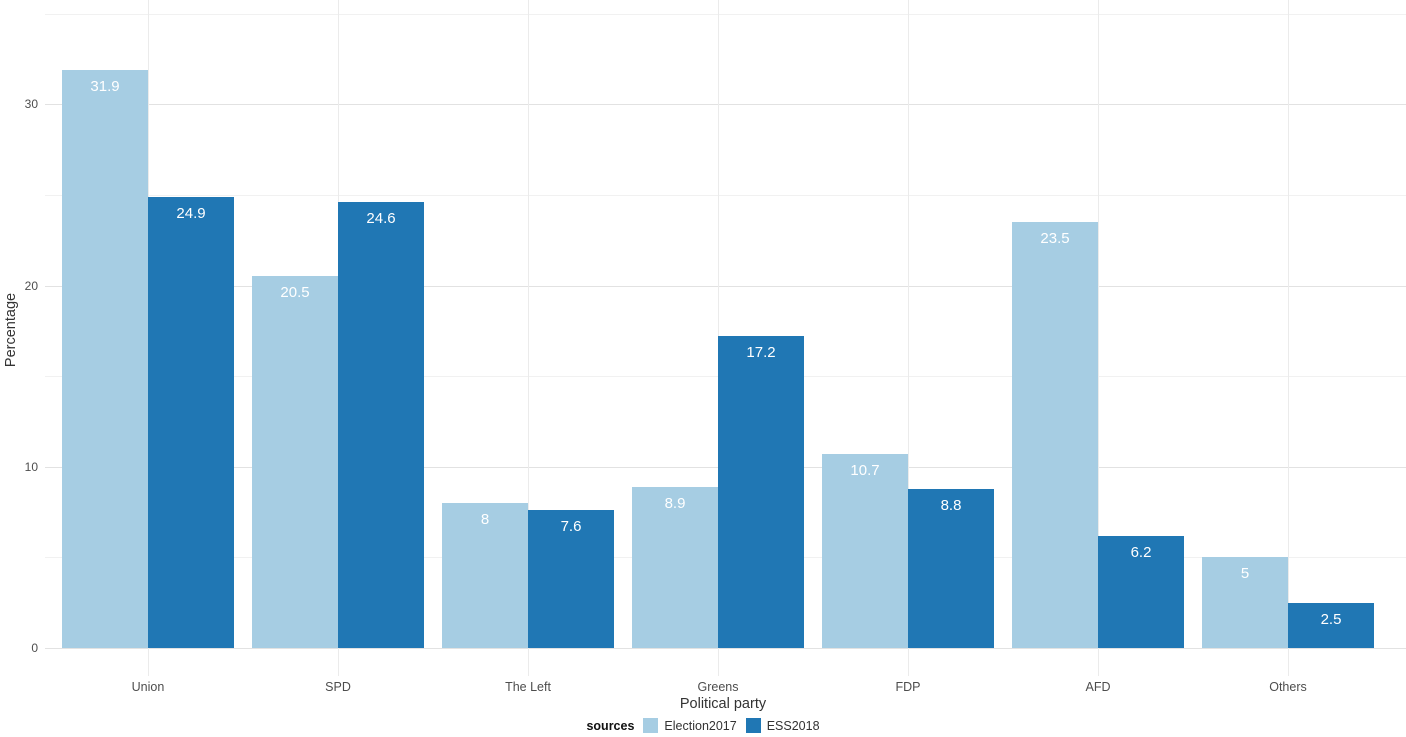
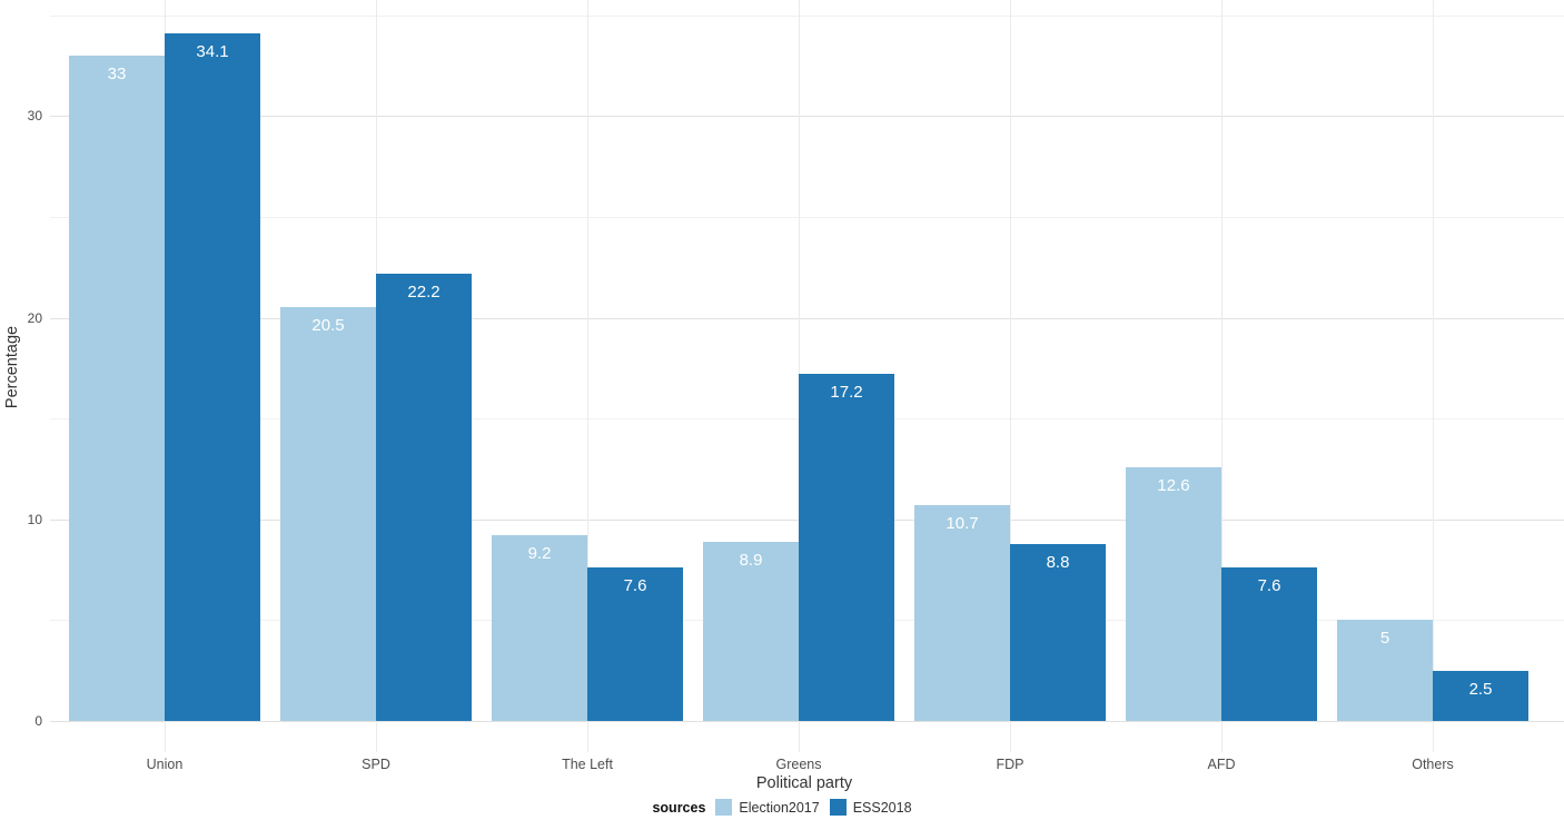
Election2017/Union: 31.9 -> 33
ESS2018/Union: 24.9 -> 34.1
ESS2018/SPD: 24.6 -> 22.2
Election2017/The Left: 8 -> 9.2
Election2017/AFD: 23.5 -> 12.6
ESS2018/AFD: 6.2 -> 7.6
